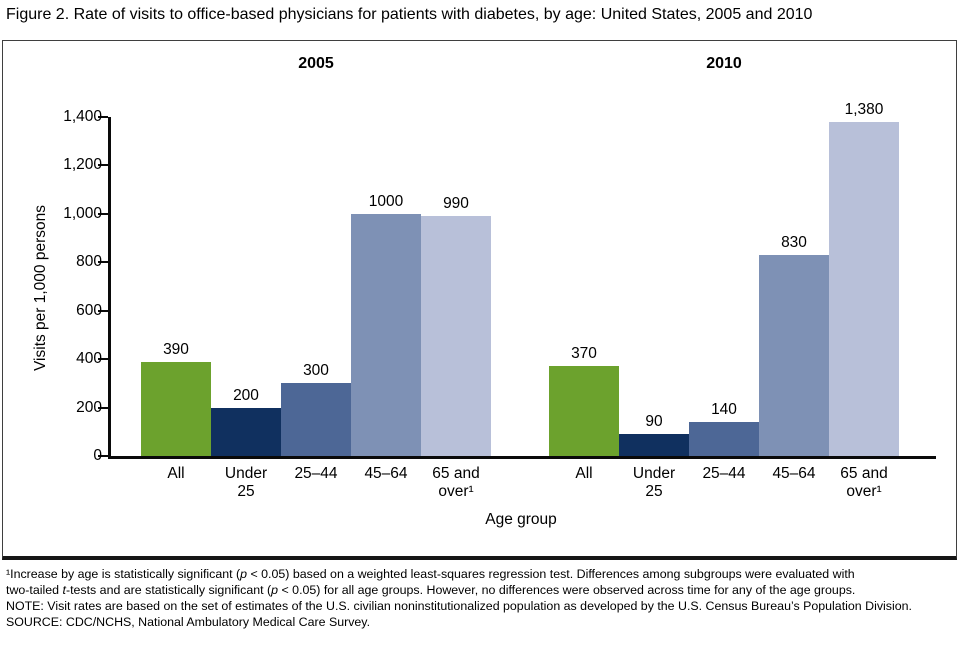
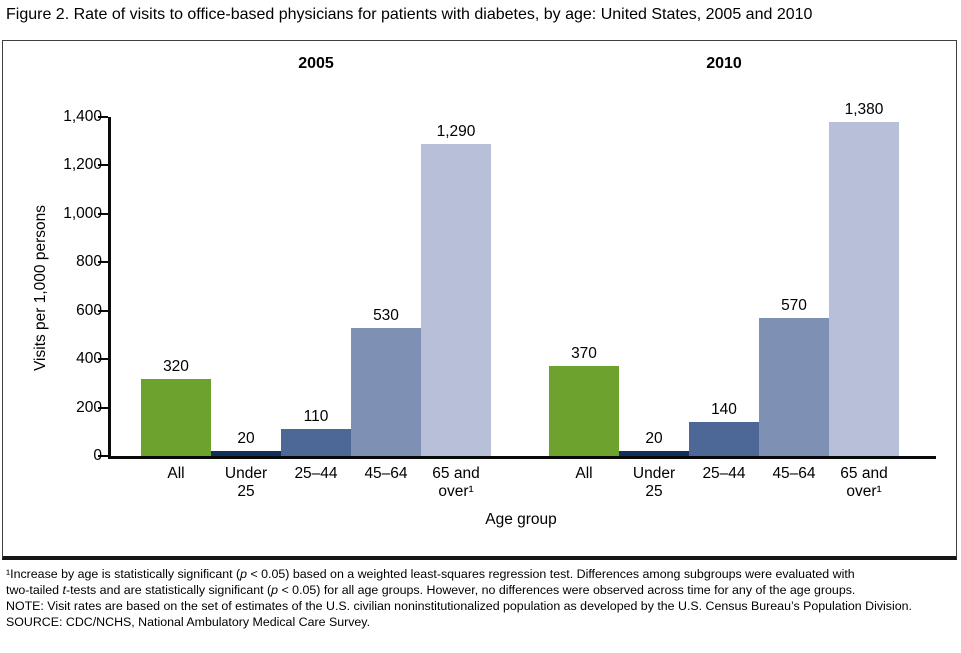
2005/All: 390 -> 320
2005/Under 25: 200 -> 20
2010/Under 25: 90 -> 20
2005/25–44: 300 -> 110
2005/45–64: 1000 -> 530
2010/45–64: 830 -> 570
2005/65 and over¹: 990 -> 1,290
